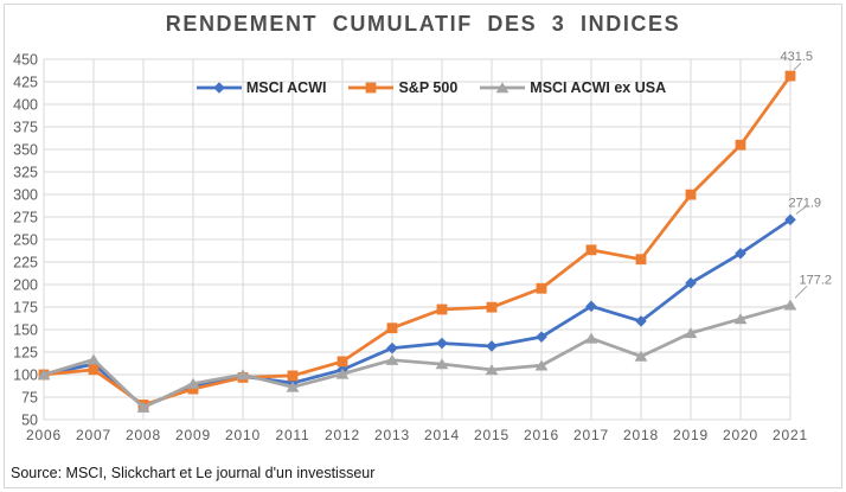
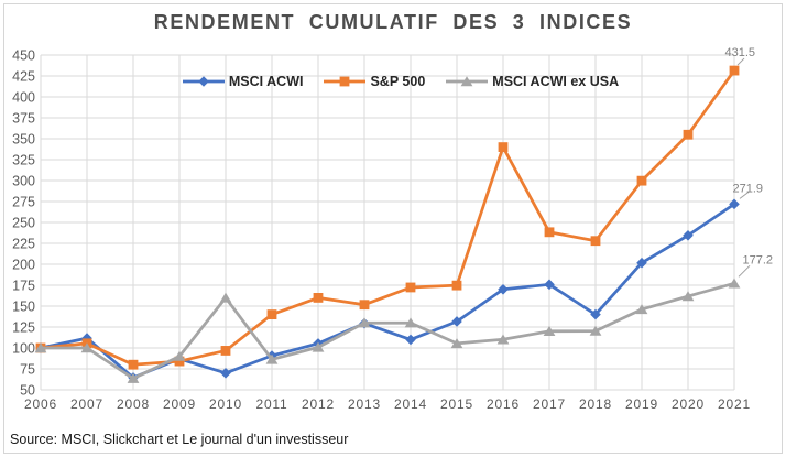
MSCI ACWI ex USA/2007: 120 -> 100
S&P 500/2008: 70 -> 80
MSCI ACWI/2010: 100 -> 70
MSCI ACWI ex USA/2010: 100 -> 160
S&P 500/2011: 100 -> 140
S&P 500/2012: 110 -> 160
MSCI ACWI ex USA/2013: 120 -> 130
MSCI ACWI/2014: 130 -> 110
MSCI ACWI ex USA/2014: 110 -> 130
MSCI ACWI/2016: 140 -> 170
S&P 500/2016: 200 -> 340
MSCI ACWI ex USA/2017: 140 -> 120
MSCI ACWI/2018: 160 -> 140
